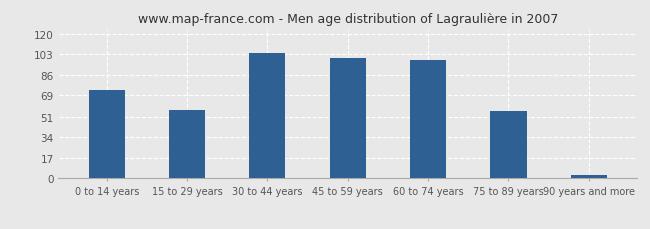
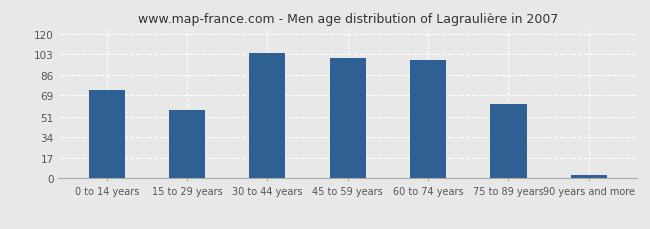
75 to 89 years: 56 -> 62
